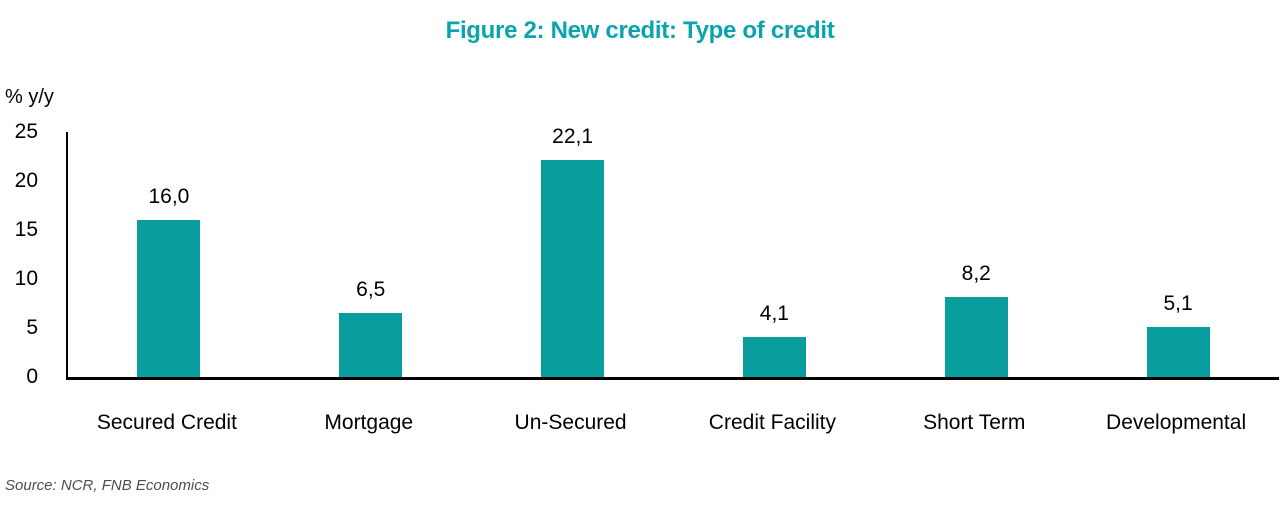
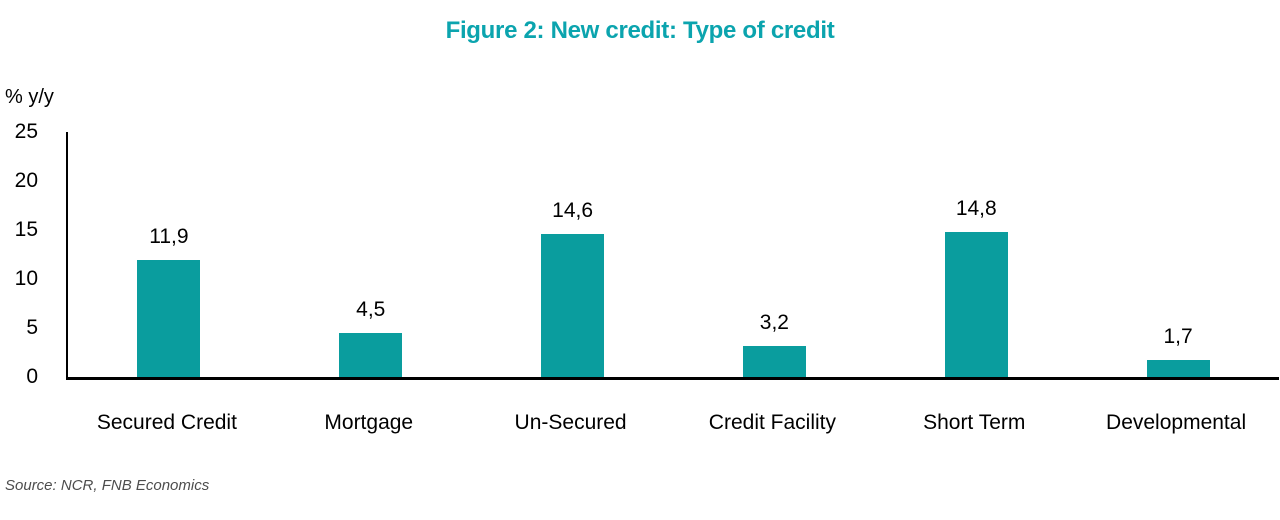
Secured Credit: 16,0 -> 11,9
Mortgage: 6,5 -> 4,5
Un-Secured: 22,1 -> 14,6
Credit Facility: 4,1 -> 3,2
Short Term: 8,2 -> 14,8
Developmental: 5,1 -> 1,7
